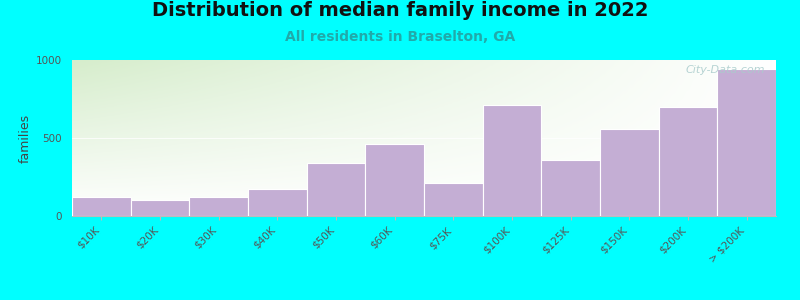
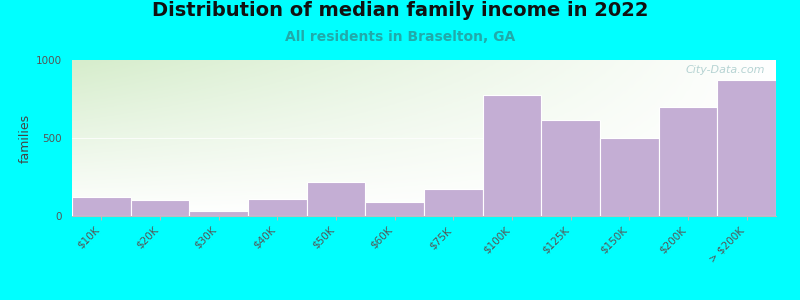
$30K: 120 -> 30
$40K: 170 -> 110
$50K: 340 -> 220
$60K: 460 -> 90
$75K: 210 -> 170
$100K: 710 -> 780
$125K: 360 -> 620
$150K: 560 -> 500
> $200K: 940 -> 880
